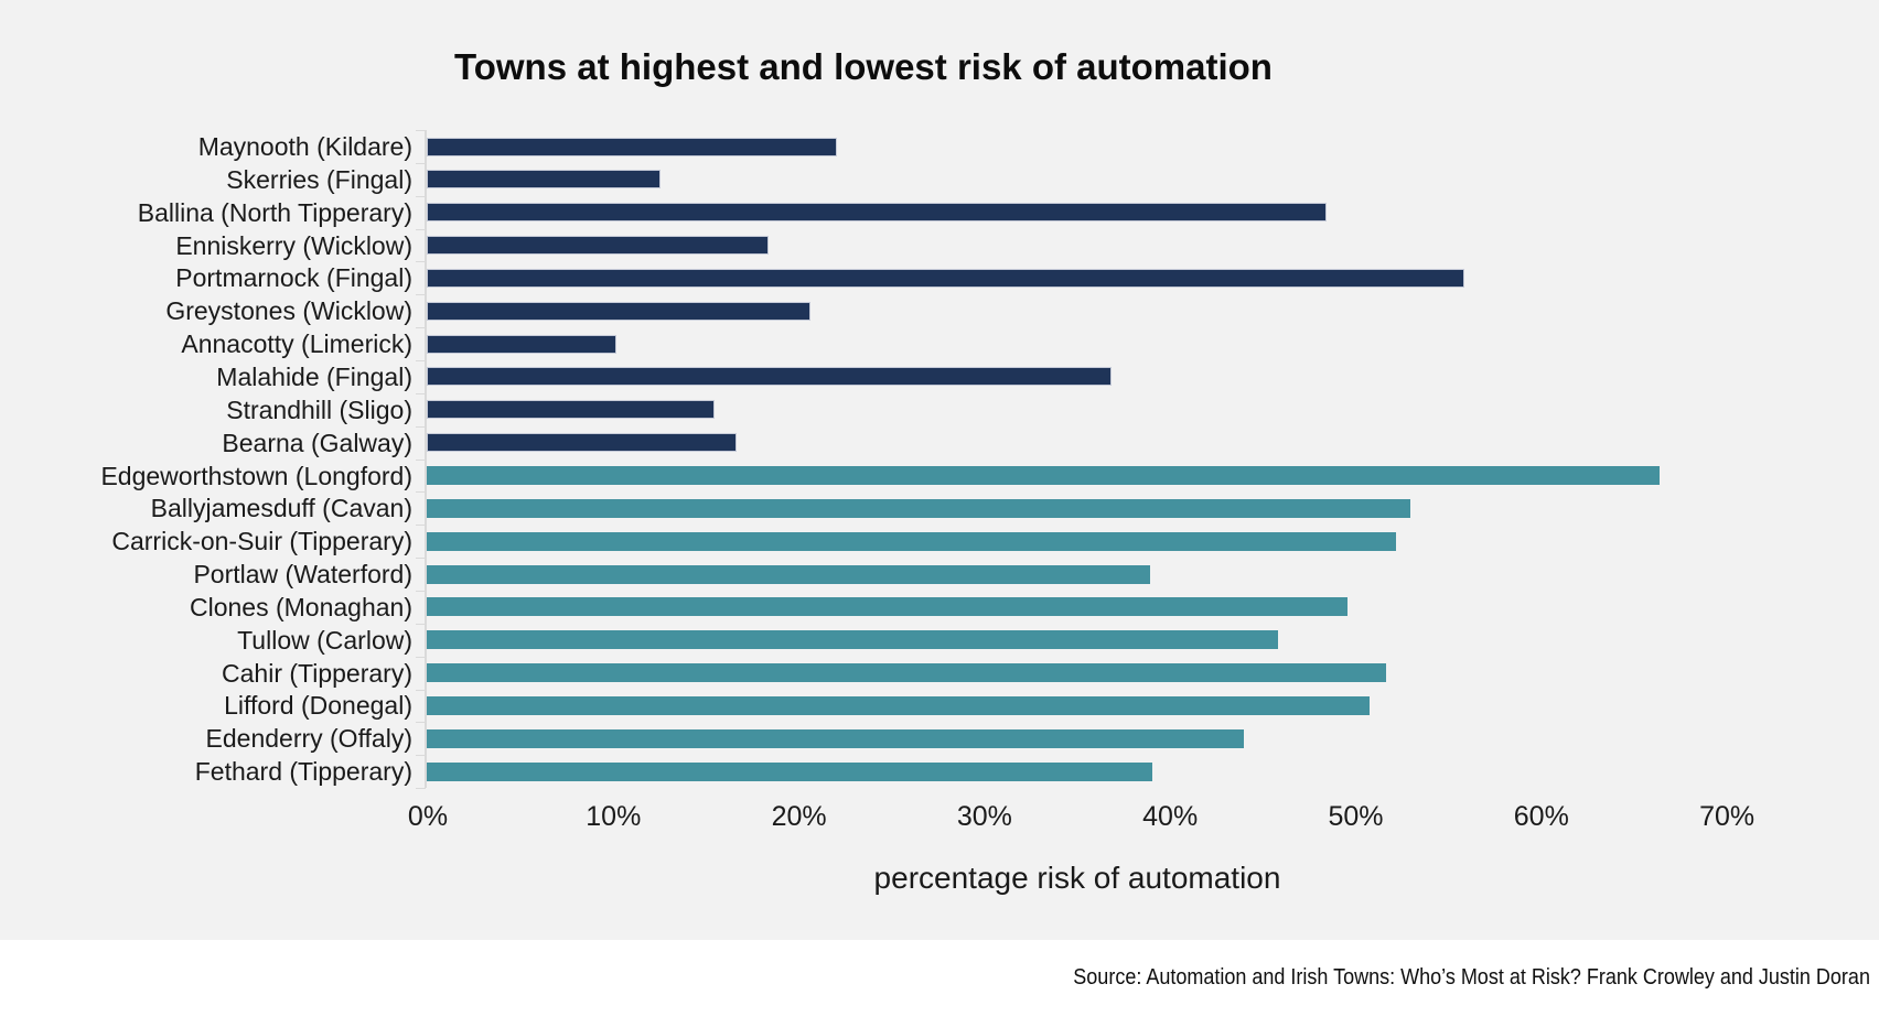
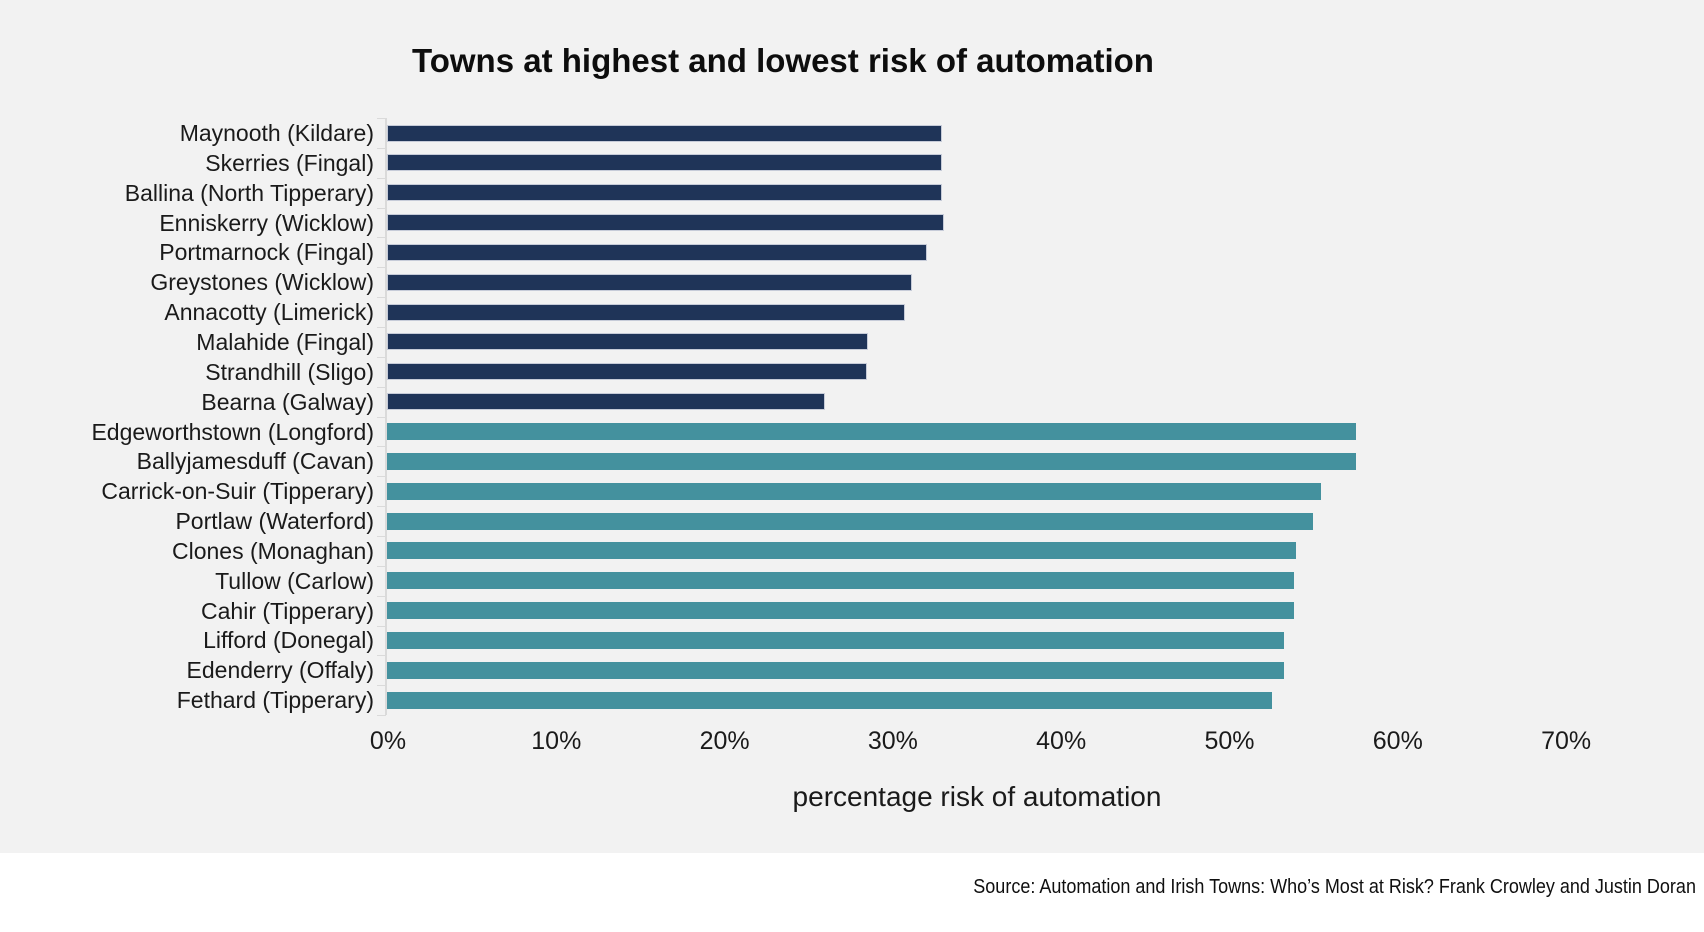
Maynooth (Kildare): 22.1% -> 33.0%
Skerries (Fingal): 12.6% -> 33.0%
Ballina (North Tipperary): 48.5% -> 33.0%
Enniskerry (Wicklow): 18.4% -> 33.1%
Portmarnock (Fingal): 55.9% -> 32.1%
Greystones (Wicklow): 20.7% -> 31.2%
Annacotty (Limerick): 10.2% -> 30.8%
Malahide (Fingal): 36.9% -> 28.6%
Strandhill (Sligo): 15.5% -> 28.5%
Bearna (Galway): 16.7% -> 26.0%
Edgeworthstown (Longford): 66.4% -> 57.6%
Ballyjamesduff (Cavan): 53.0% -> 57.6%
Carrick-on-Suir (Tipperary): 52.2% -> 55.5%
Portlaw (Waterford): 39.0% -> 55.0%
Clones (Monaghan): 49.6% -> 54.0%
Tullow (Carlow): 45.9% -> 53.9%
Cahir (Tipperary): 51.7% -> 53.9%
Lifford (Donegal): 50.8% -> 53.3%
Edenderry (Offaly): 44.0% -> 53.3%
Fethard (Tipperary): 39.1% -> 52.6%
